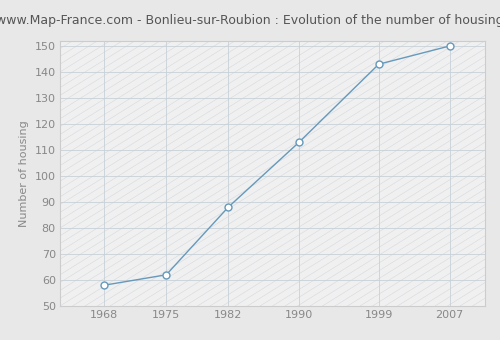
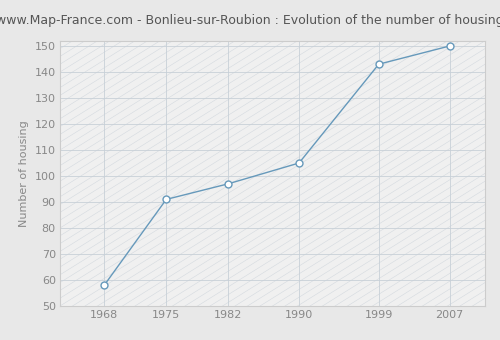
1975: 62 -> 91
1982: 88 -> 97
1990: 113 -> 105
